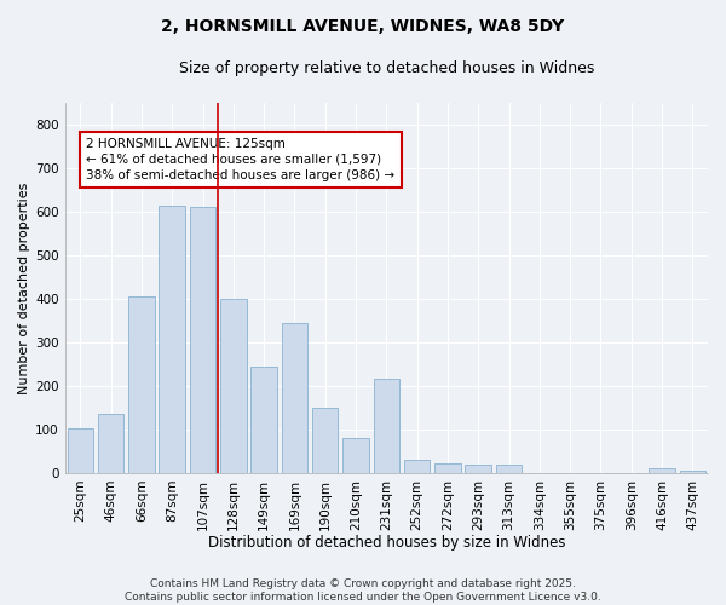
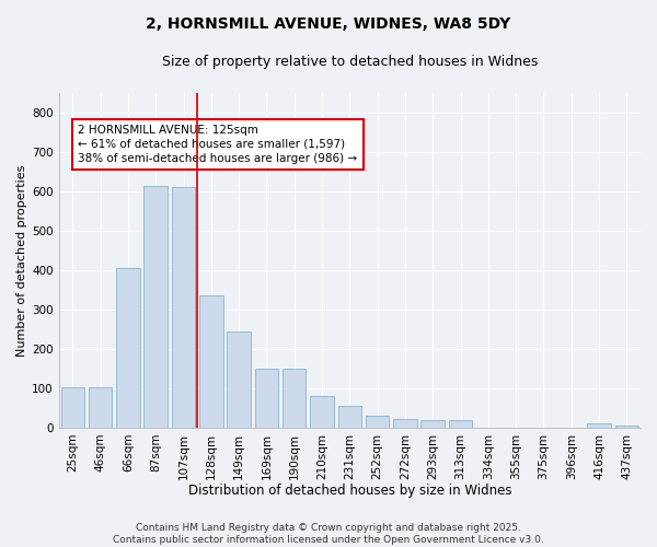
46sqm: 135 -> 103
128sqm: 400 -> 335
169sqm: 345 -> 150
231sqm: 215 -> 55
